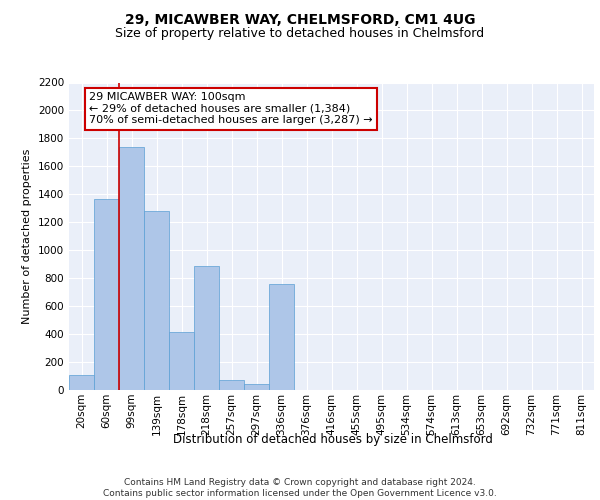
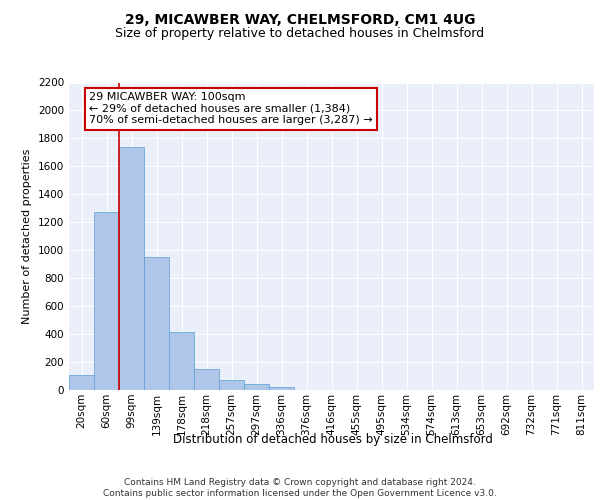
60sqm: 1370 -> 1270
139sqm: 1280 -> 950
218sqm: 890 -> 150
336sqm: 760 -> 20
